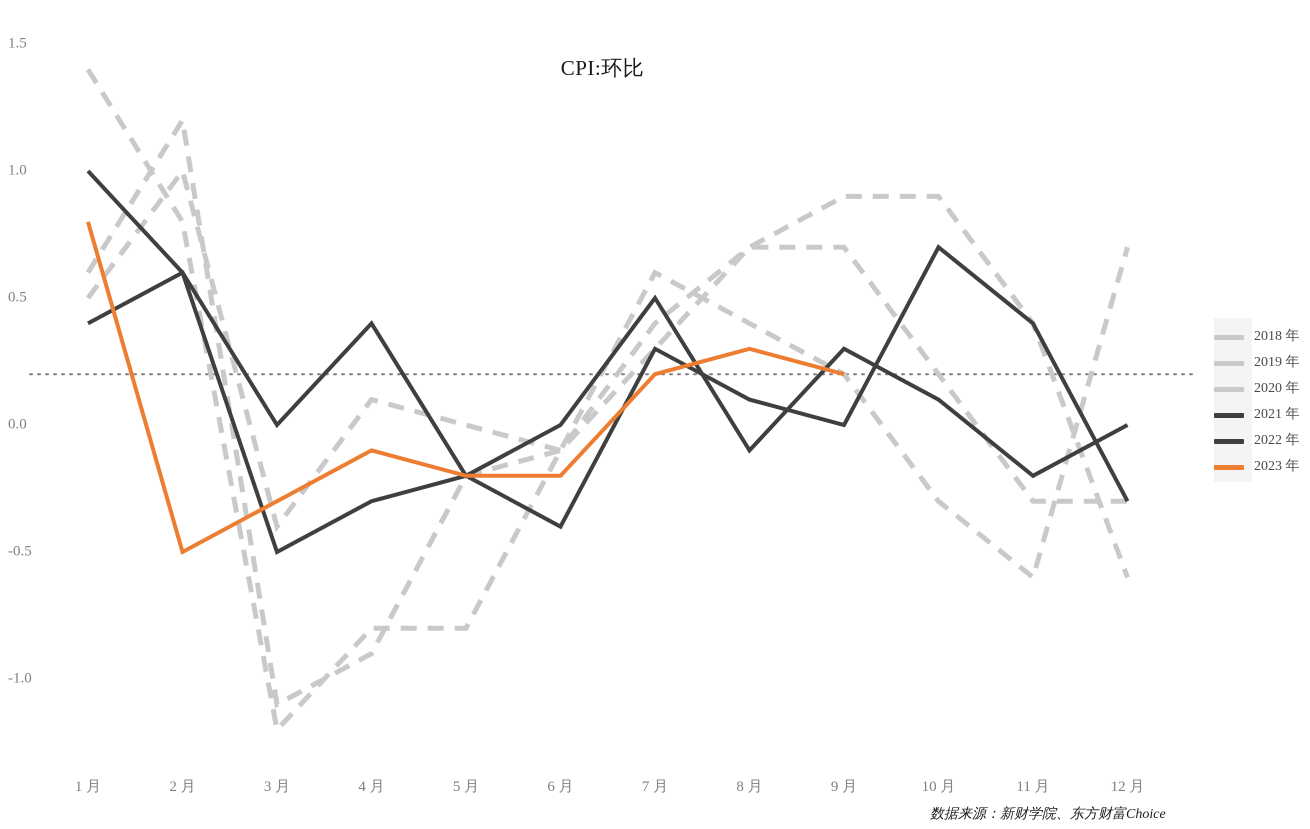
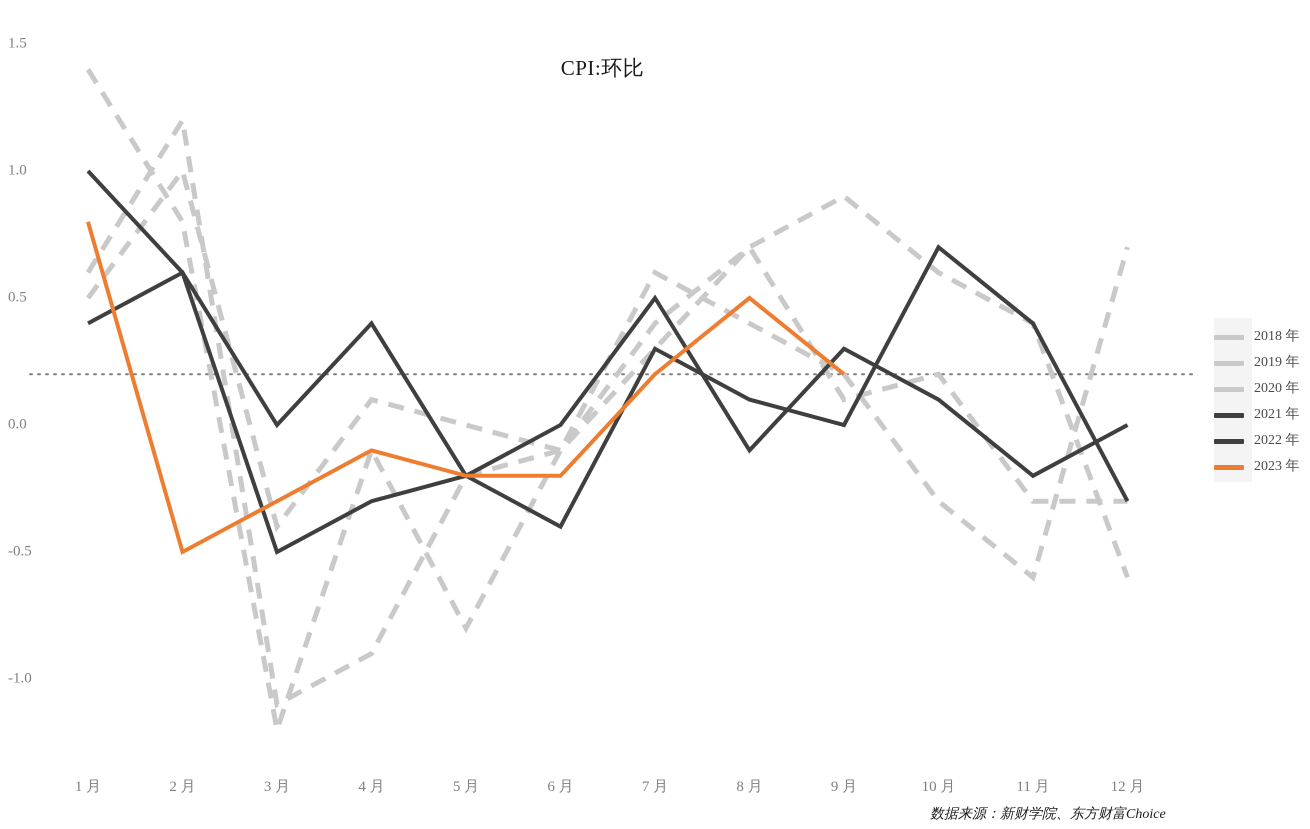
2020 年/4 月: -0.8 -> -0.1
2023 年/8 月: 0.3 -> 0.5
2018 年/9 月: 0.7 -> 0.1
2019 年/10 月: 0.9 -> 0.6
